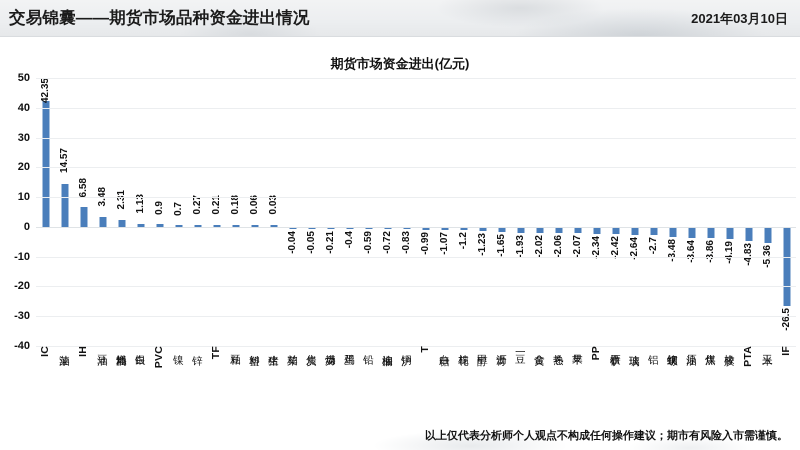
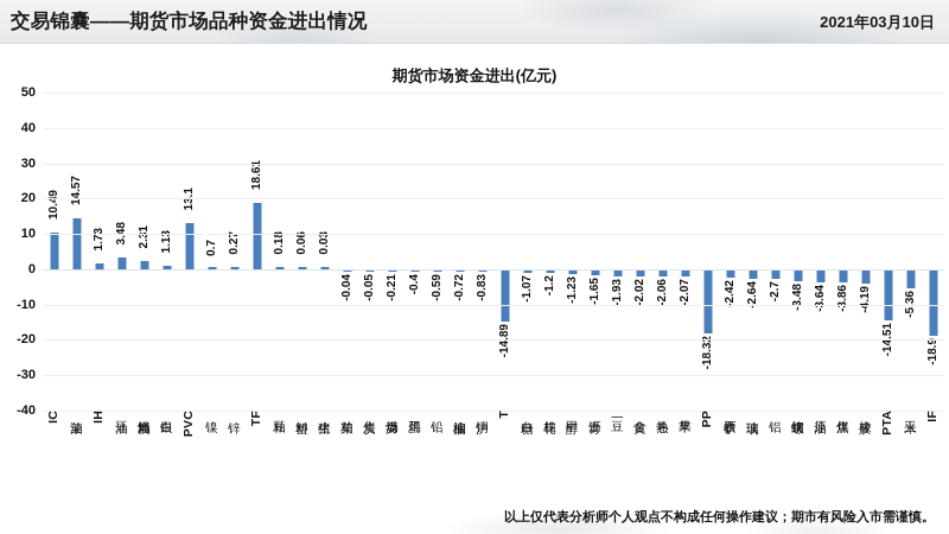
IC: 42.35 -> 10.49
IH: 6.58 -> 1.73
PVC: 0.9 -> 13.1
TF: 0.21 -> 18.61
T: -0.99 -> -14.89
PP: -2.34 -> -18.32
PTA: -4.83 -> -14.51
IF: -26.5 -> -18.9
